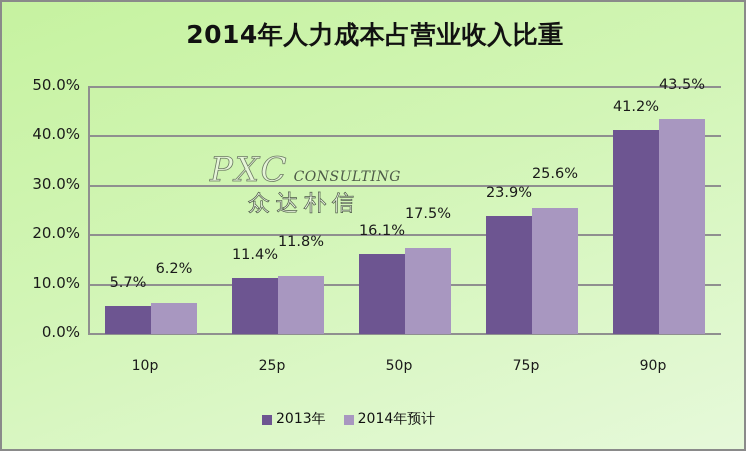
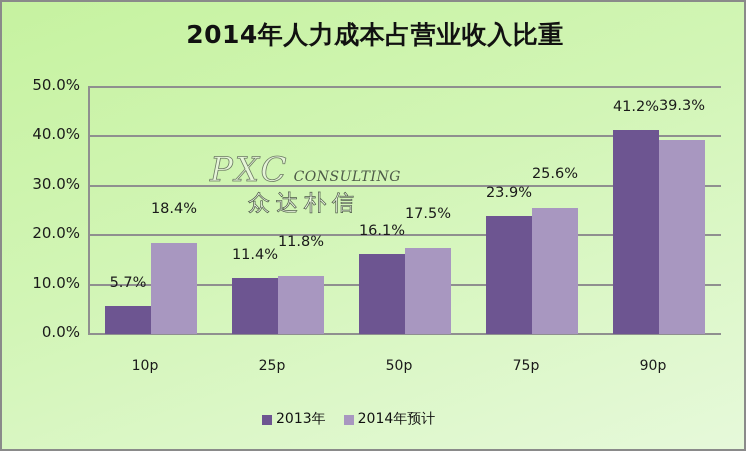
2014年预计/10p: 6.2% -> 18.4%
2014年预计/90p: 43.5% -> 39.3%
